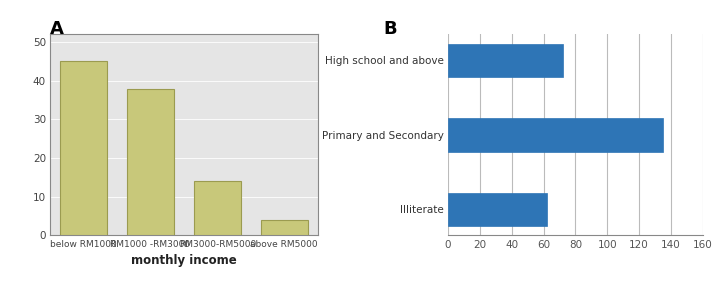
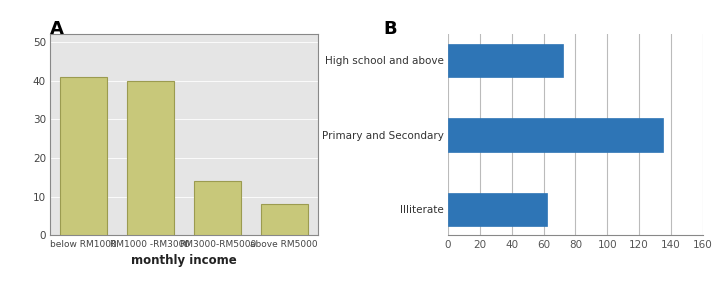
below RM1000: 45 -> 41
RM1000 -RM3000: 38 -> 40
above RM5000: 4 -> 8
